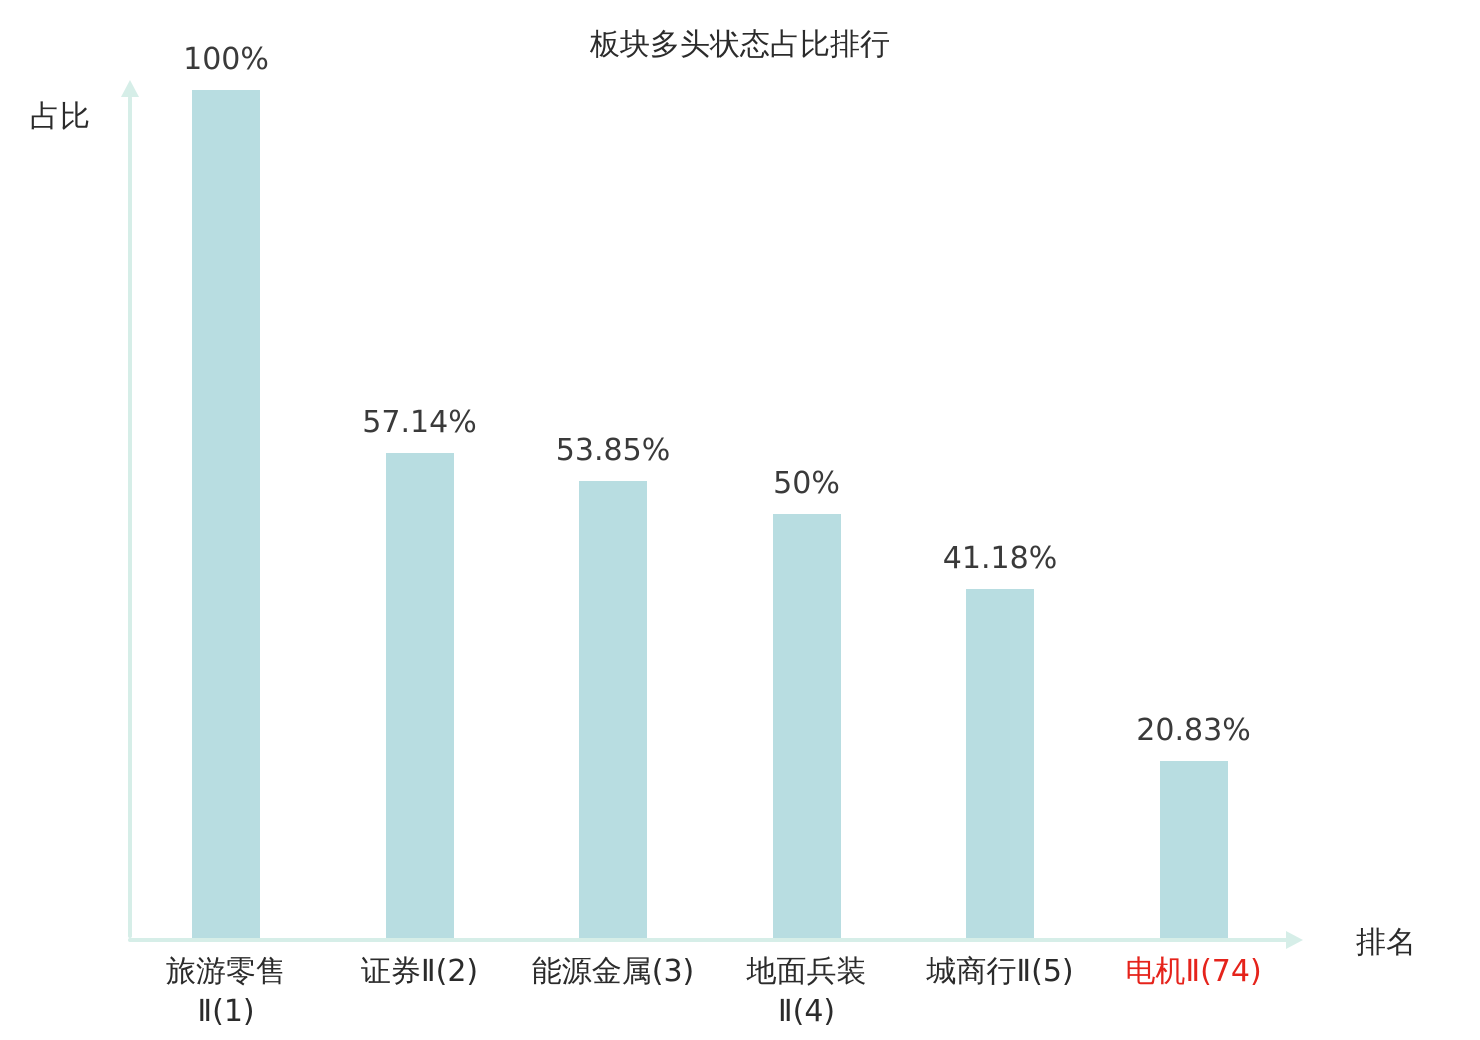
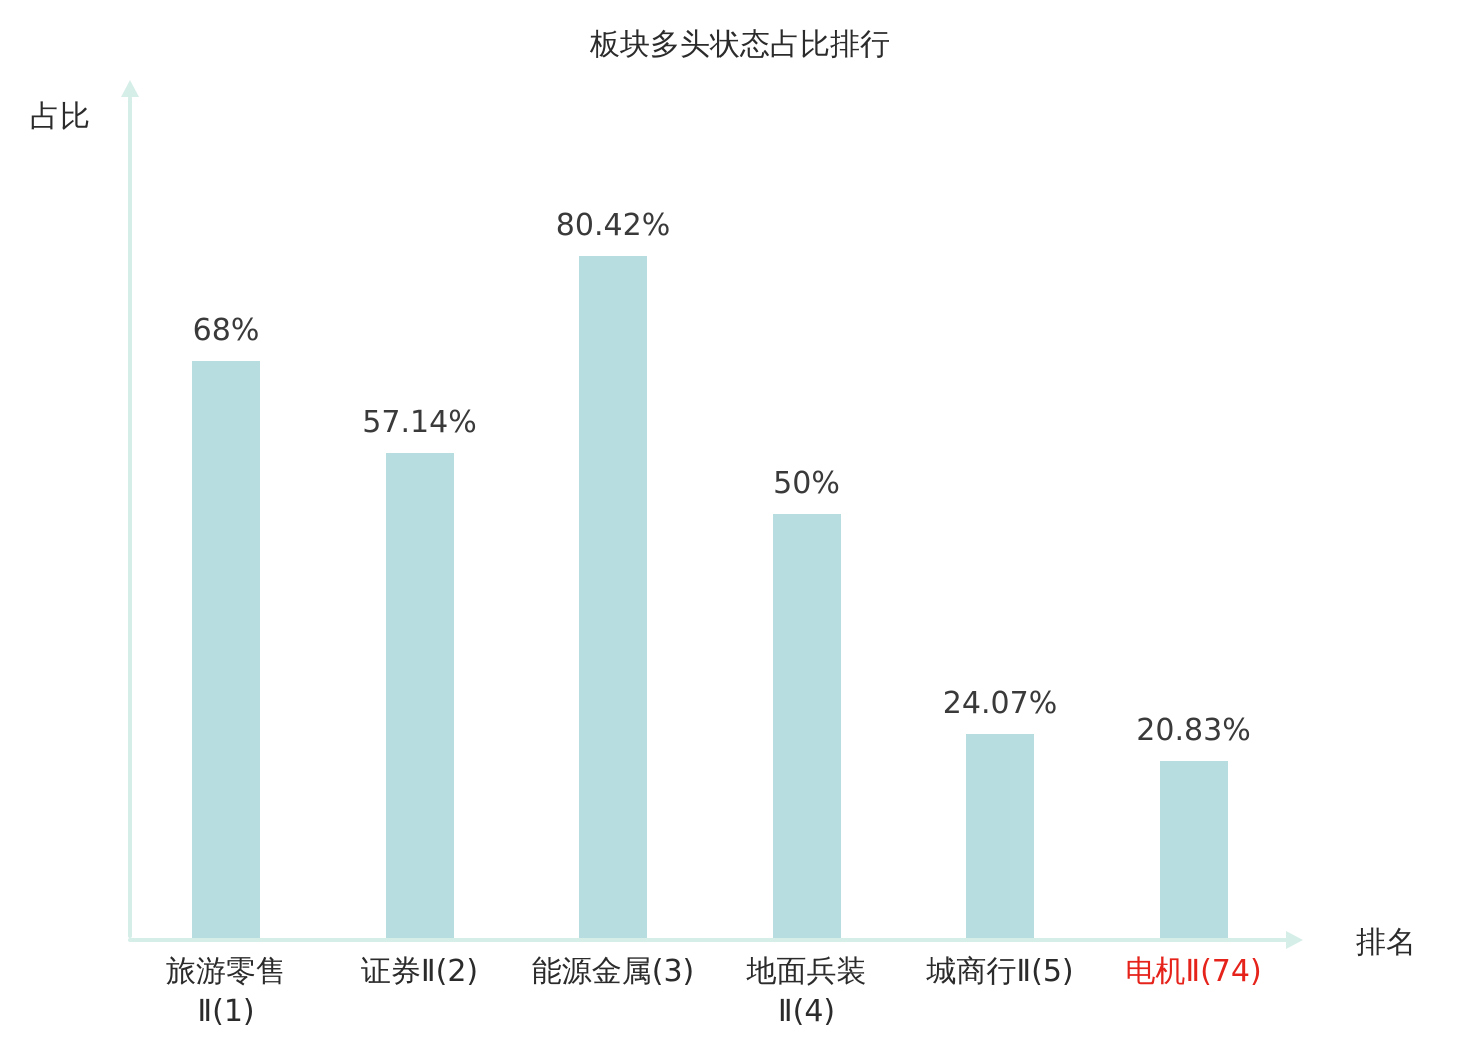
旅游零售 Ⅱ(1): 100% -> 68%
能源金属(3): 53.85% -> 80.42%
城商行Ⅱ(5): 41.18% -> 24.07%
